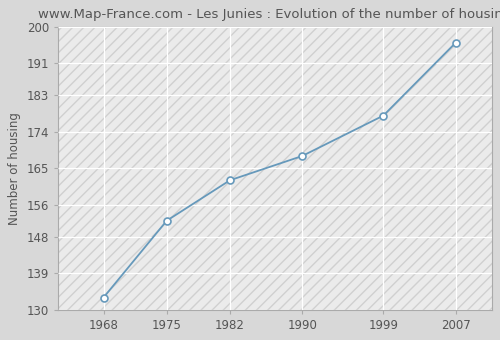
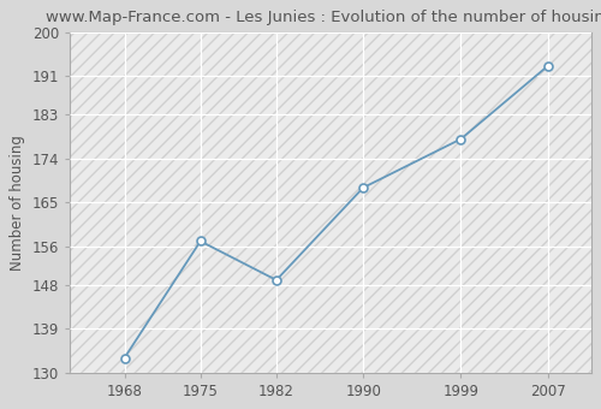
1975: 152 -> 157
1982: 162 -> 149
2007: 196 -> 193
